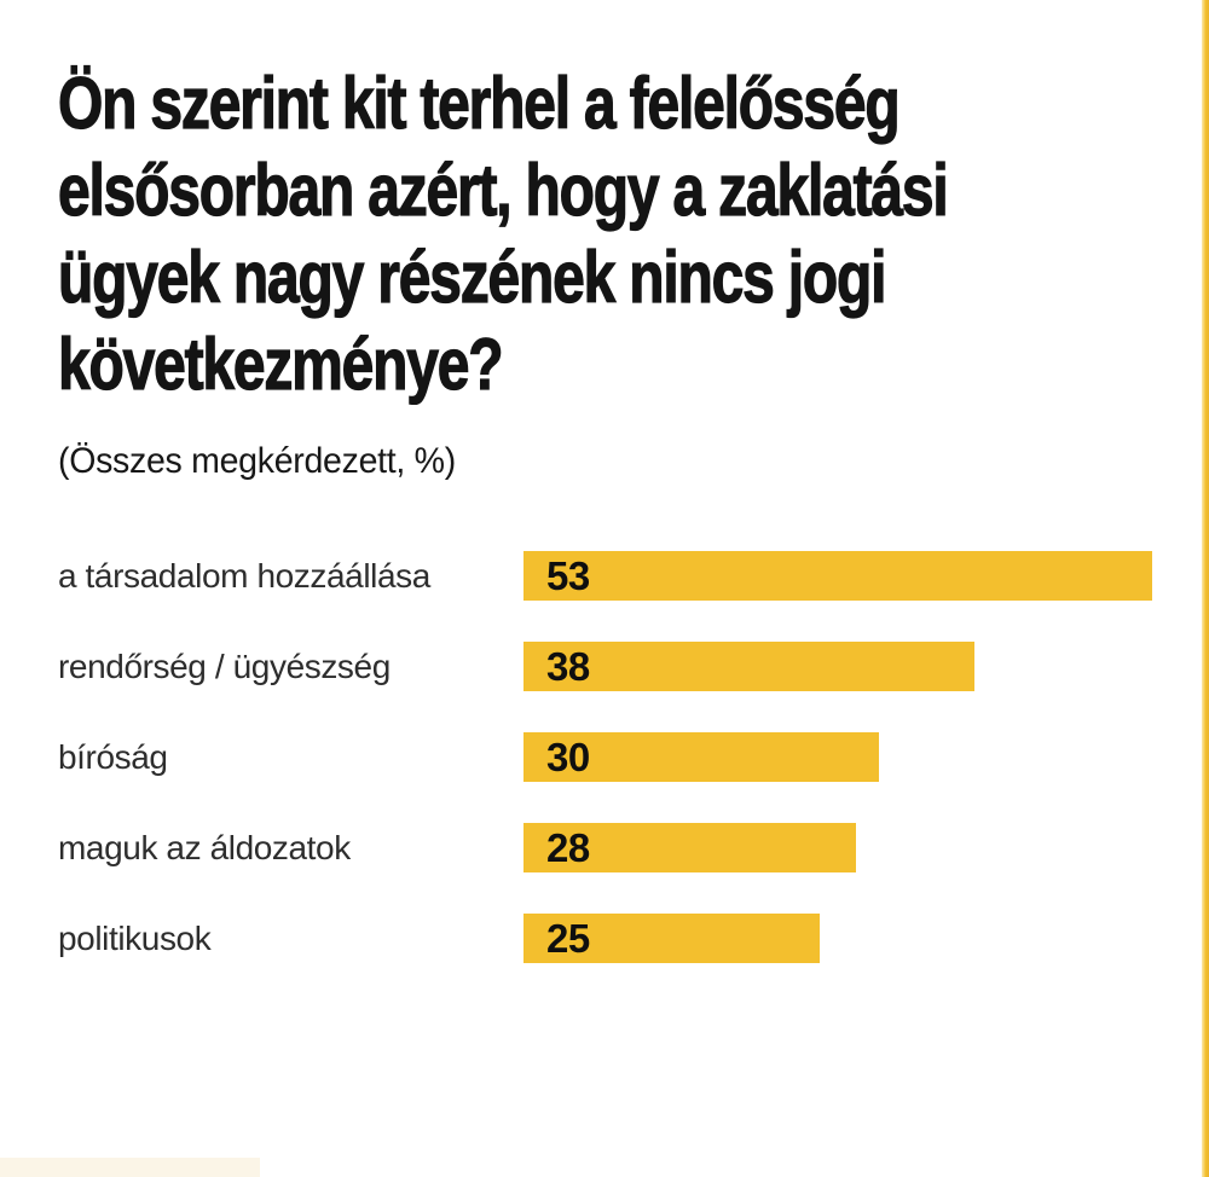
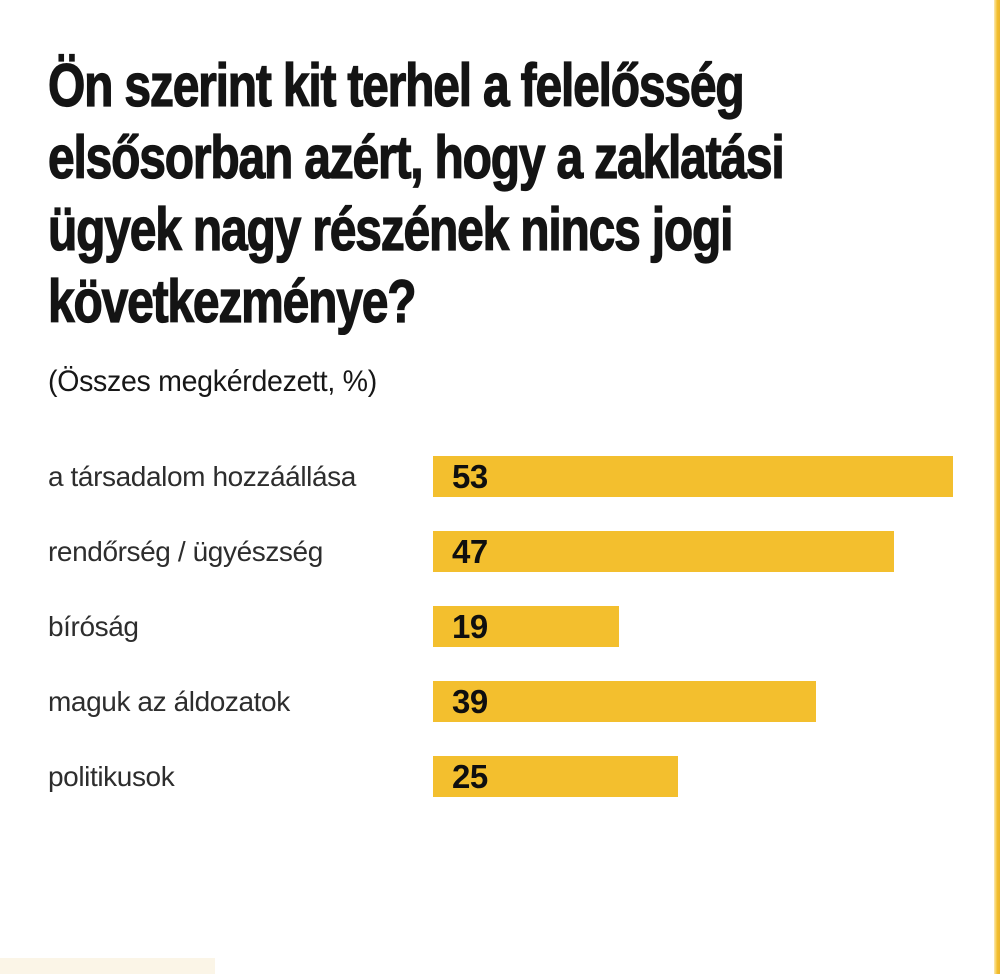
rendőrség / ügyészség: 38 -> 47
bíróság: 30 -> 19
maguk az áldozatok: 28 -> 39
